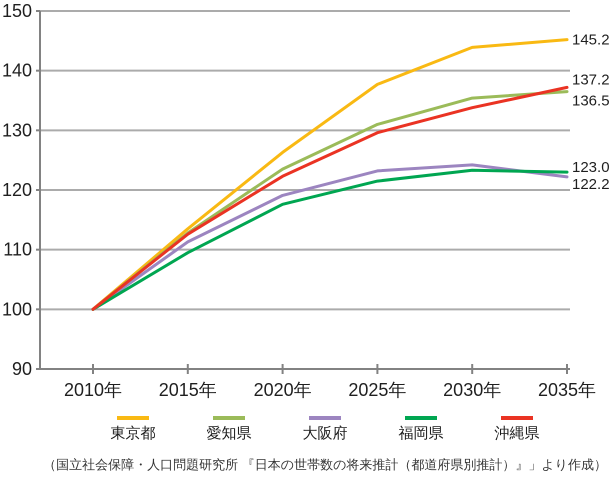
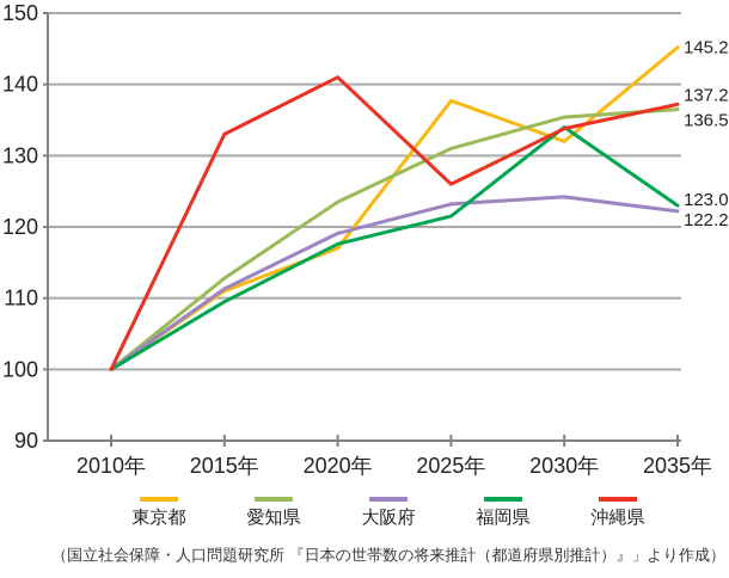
東京都/2015年: 114 -> 111
沖縄県/2015年: 113 -> 133
東京都/2020年: 126 -> 117
沖縄県/2020年: 122 -> 141
沖縄県/2025年: 130 -> 126
東京都/2030年: 144 -> 132
福岡県/2030年: 123 -> 134
